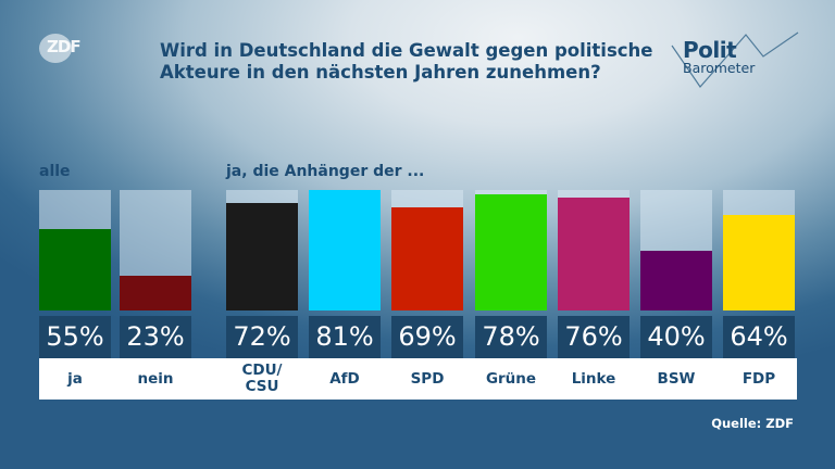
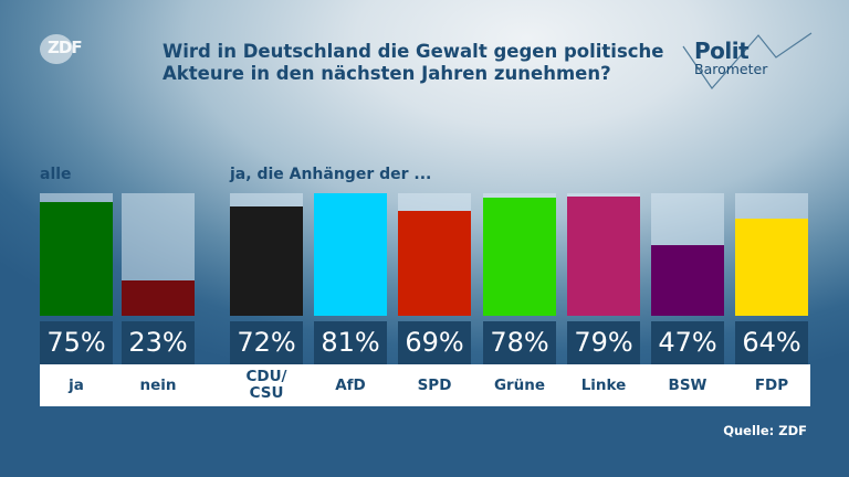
ja: 55% -> 75%
Linke: 76% -> 79%
BSW: 40% -> 47%
